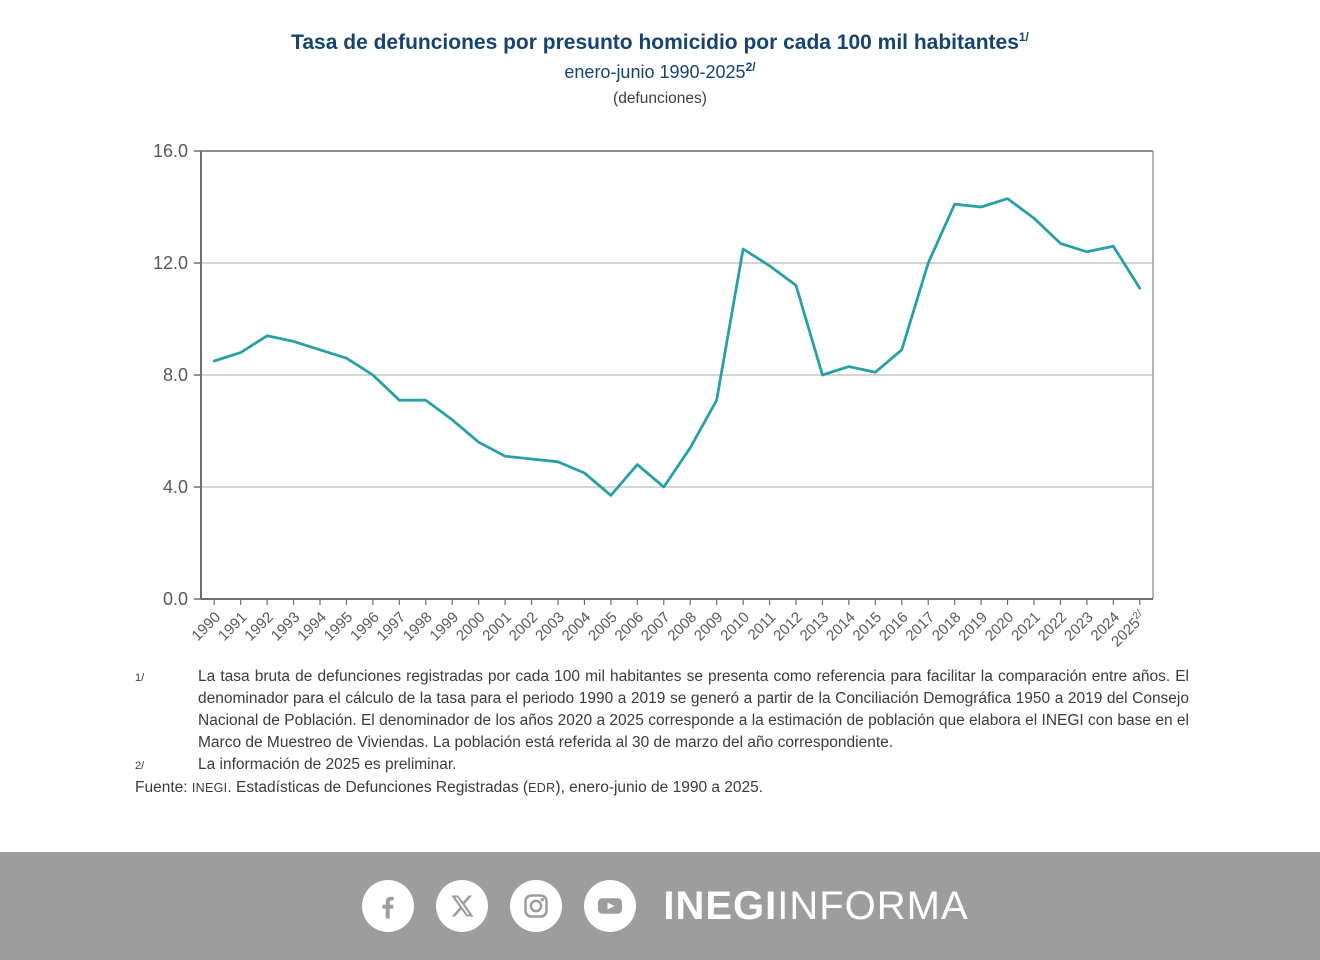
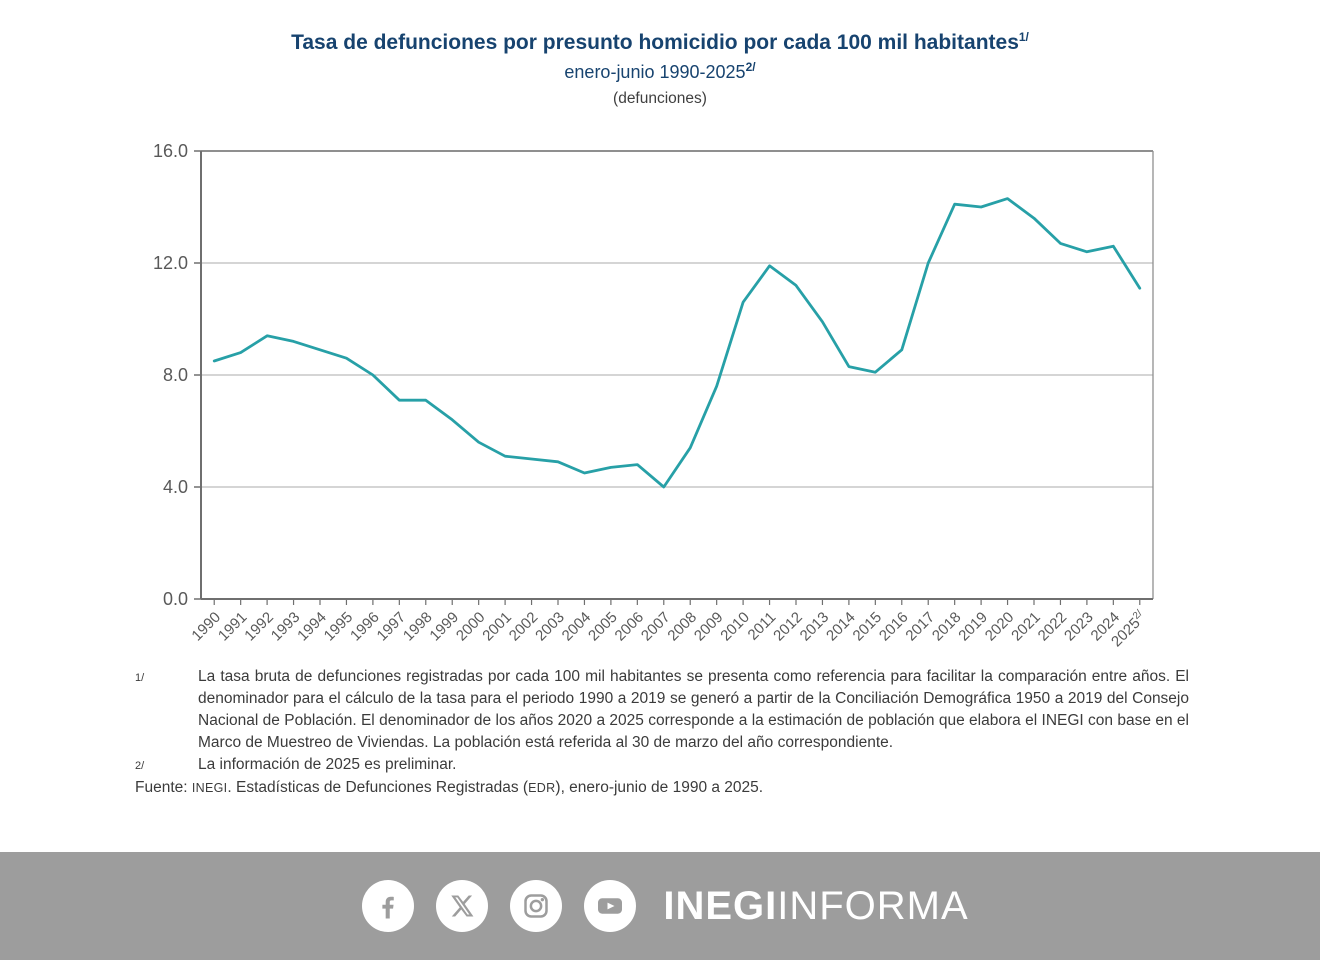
2005: 3.7 -> 4.7
2009: 7.1 -> 7.6
2010: 12.5 -> 10.6
2013: 8.0 -> 9.9
